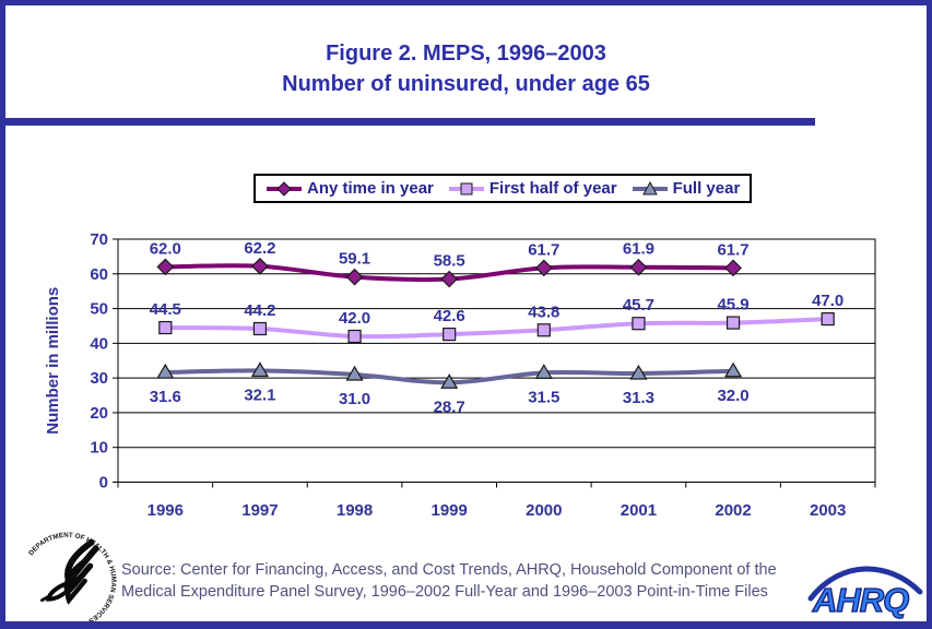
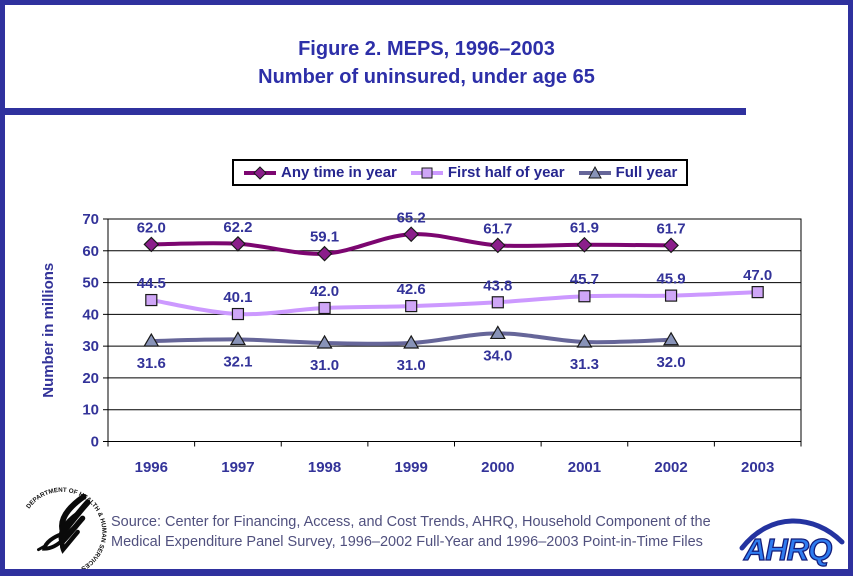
First half of year/1997: 44.2 -> 40.1
Any time in year/1999: 58.5 -> 65.2
Full year/1999: 28.7 -> 31.0
Full year/2000: 31.5 -> 34.0
